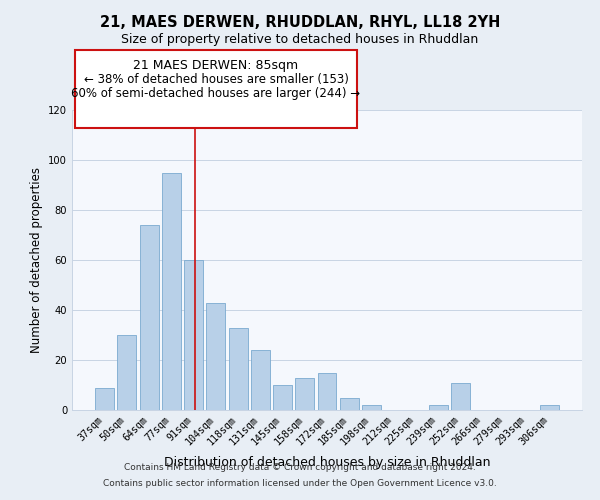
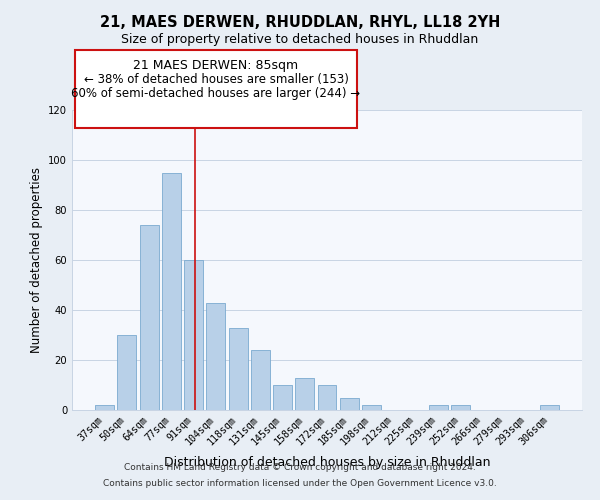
37sqm: 9 -> 2
172sqm: 15 -> 10
252sqm: 11 -> 2
